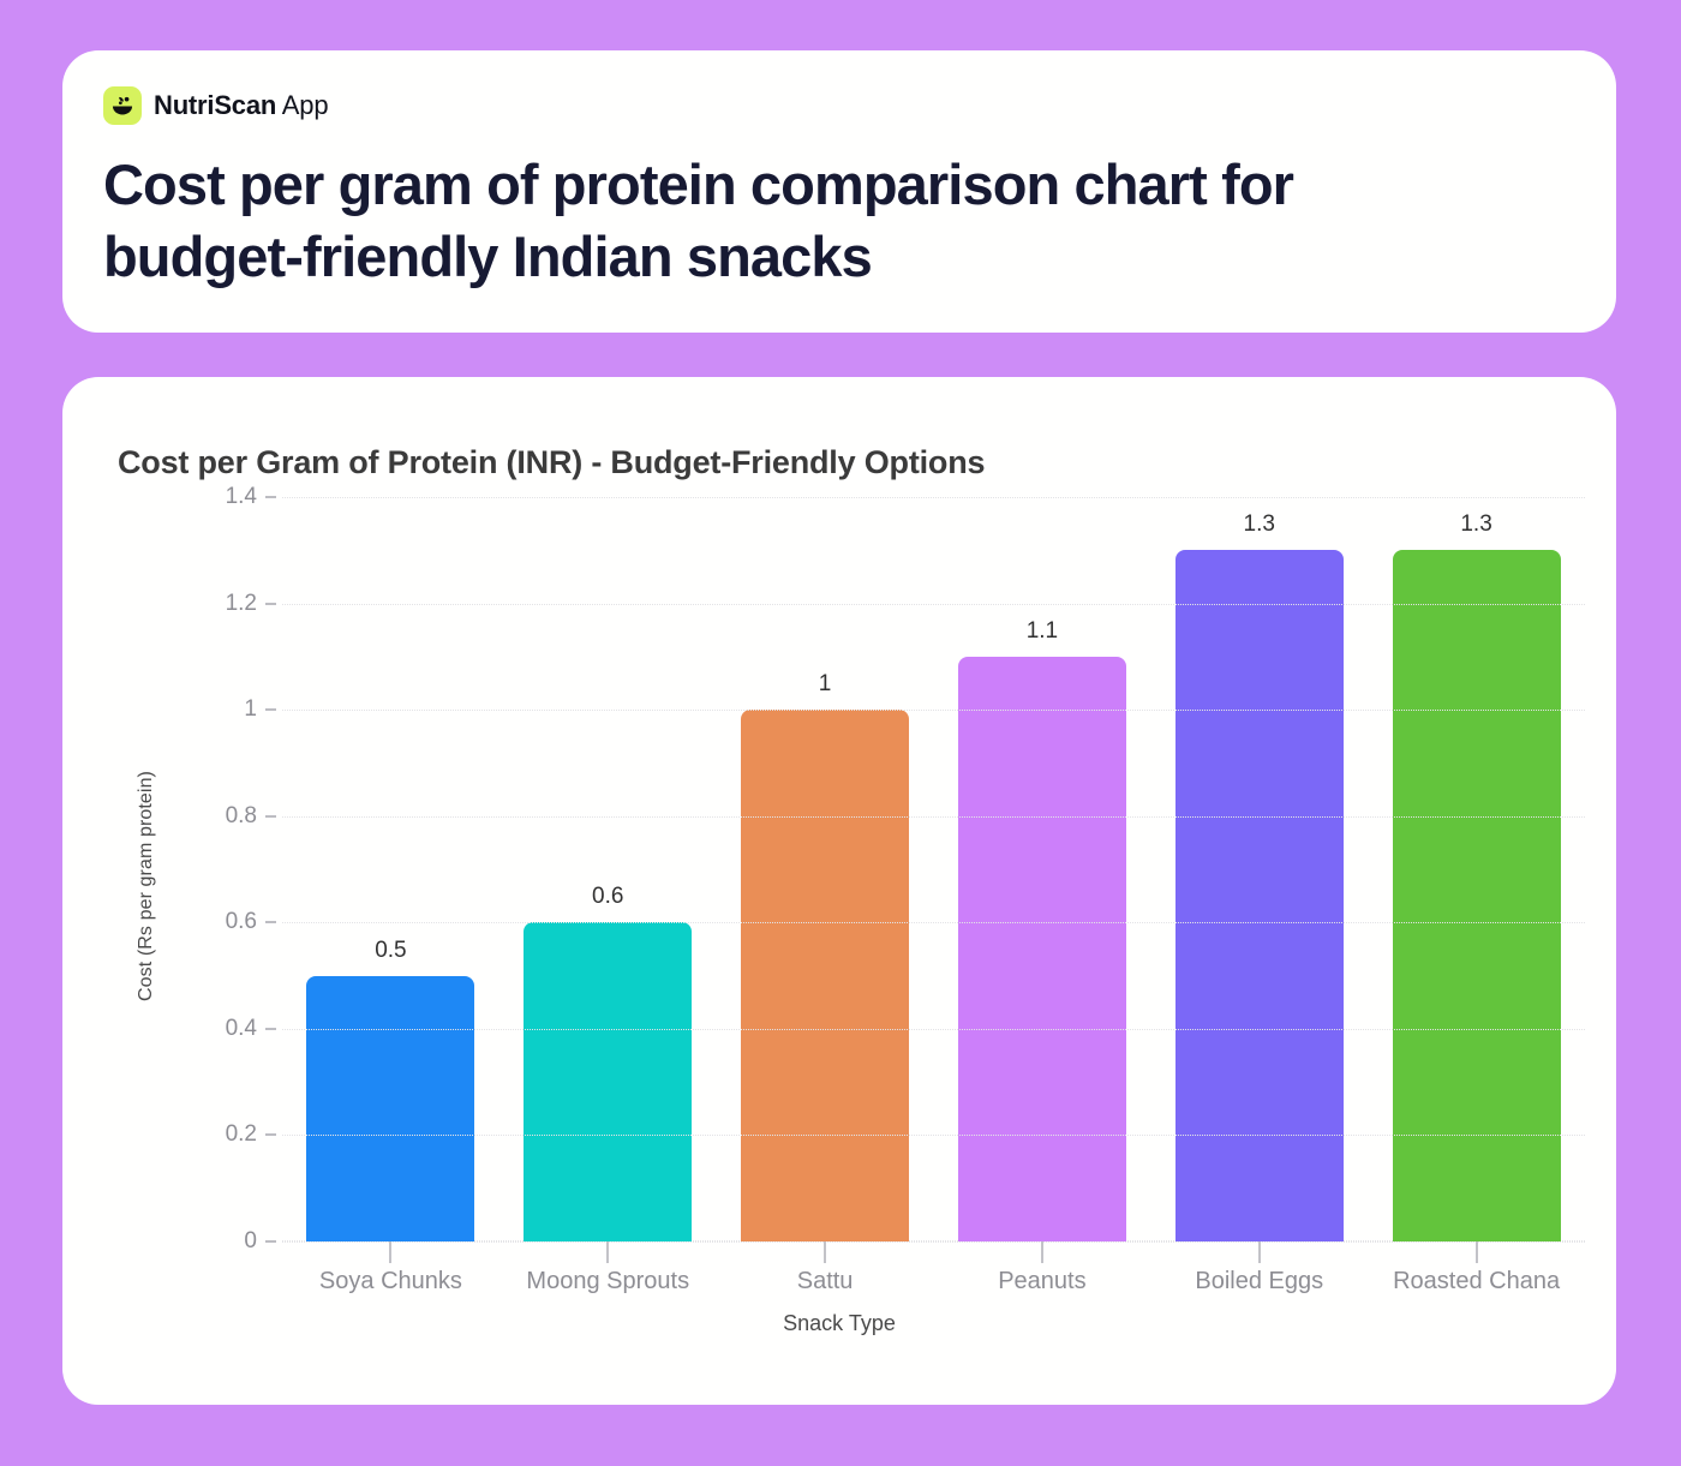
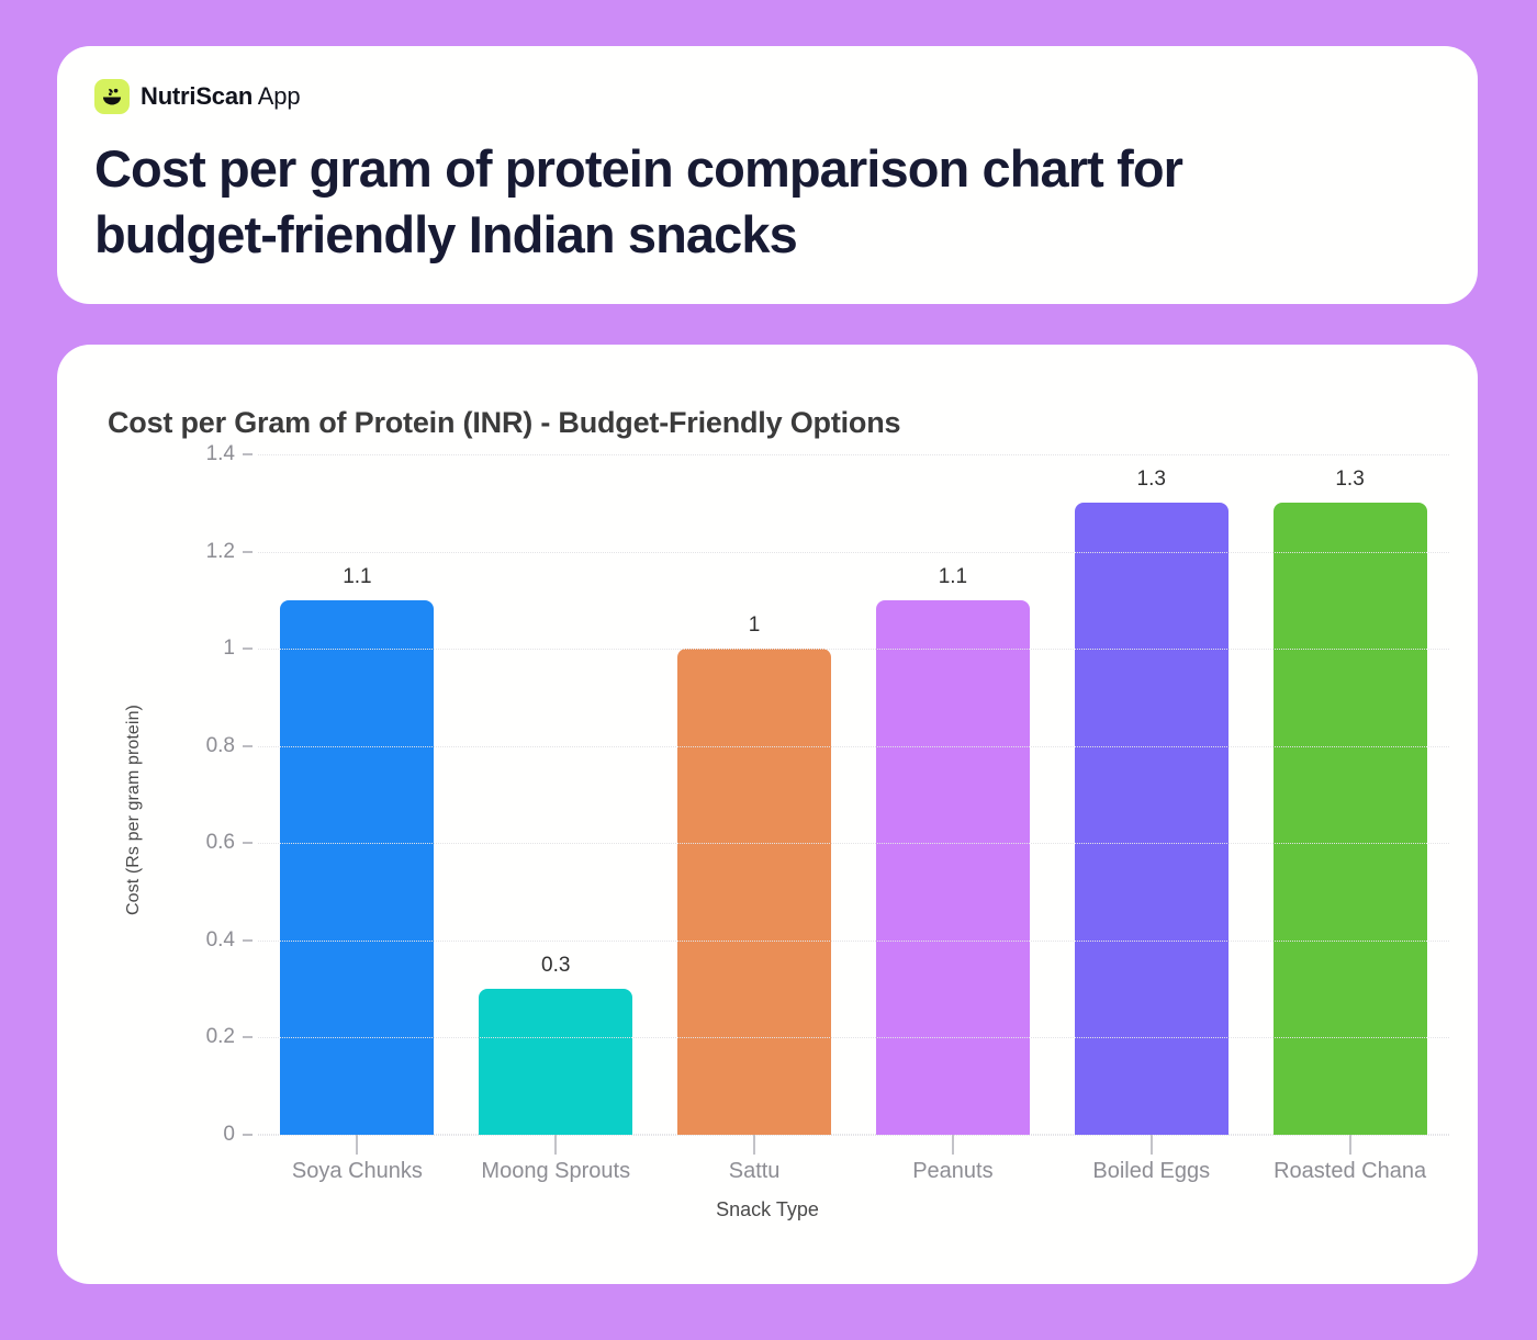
Soya Chunks: 0.5 -> 1.1
Moong Sprouts: 0.6 -> 0.3
